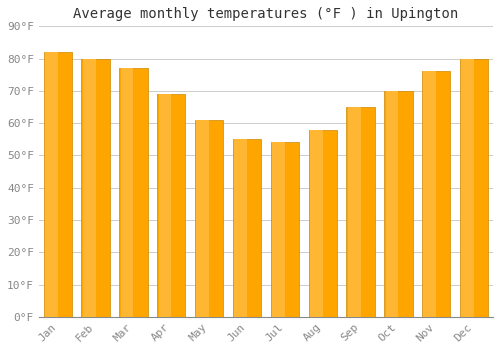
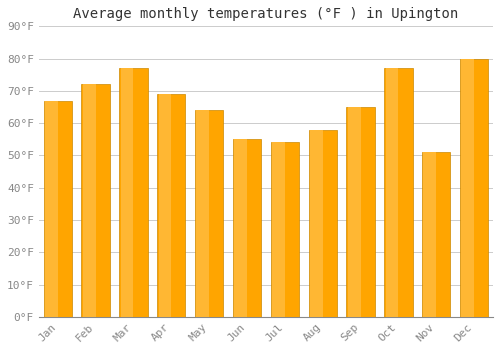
Jan: 82°F -> 67°F
Feb: 80°F -> 72°F
May: 61°F -> 64°F
Oct: 70°F -> 77°F
Nov: 76°F -> 51°F
